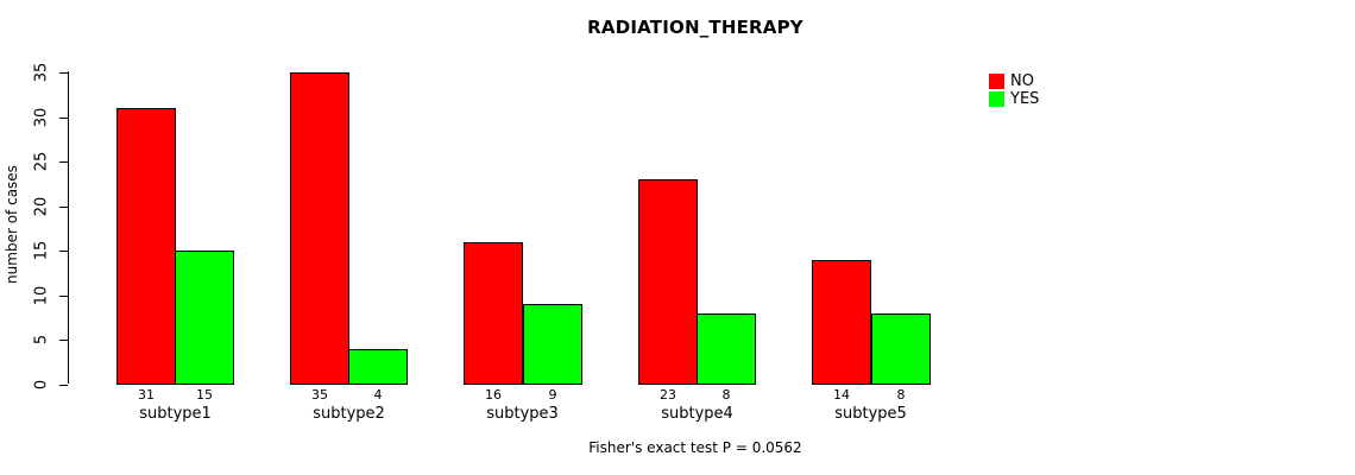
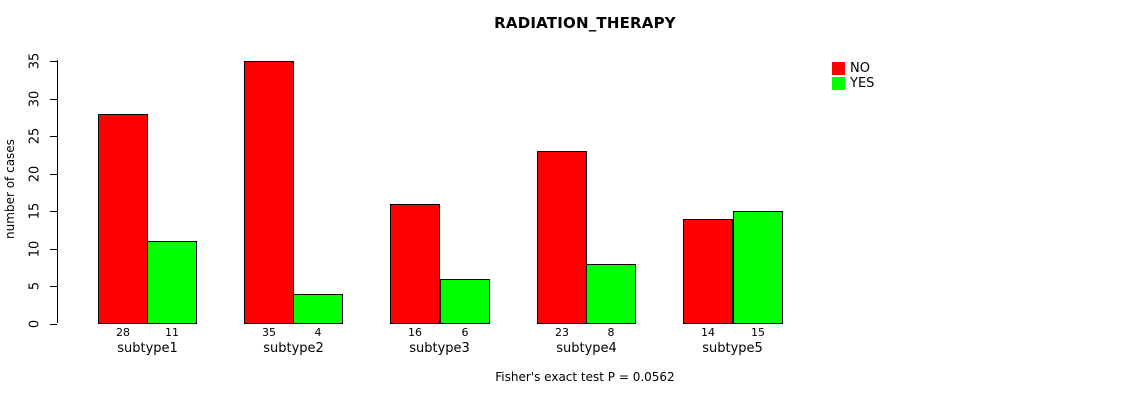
NO/subtype1: 31 -> 28
YES/subtype1: 15 -> 11
YES/subtype3: 9 -> 6
YES/subtype5: 8 -> 15
